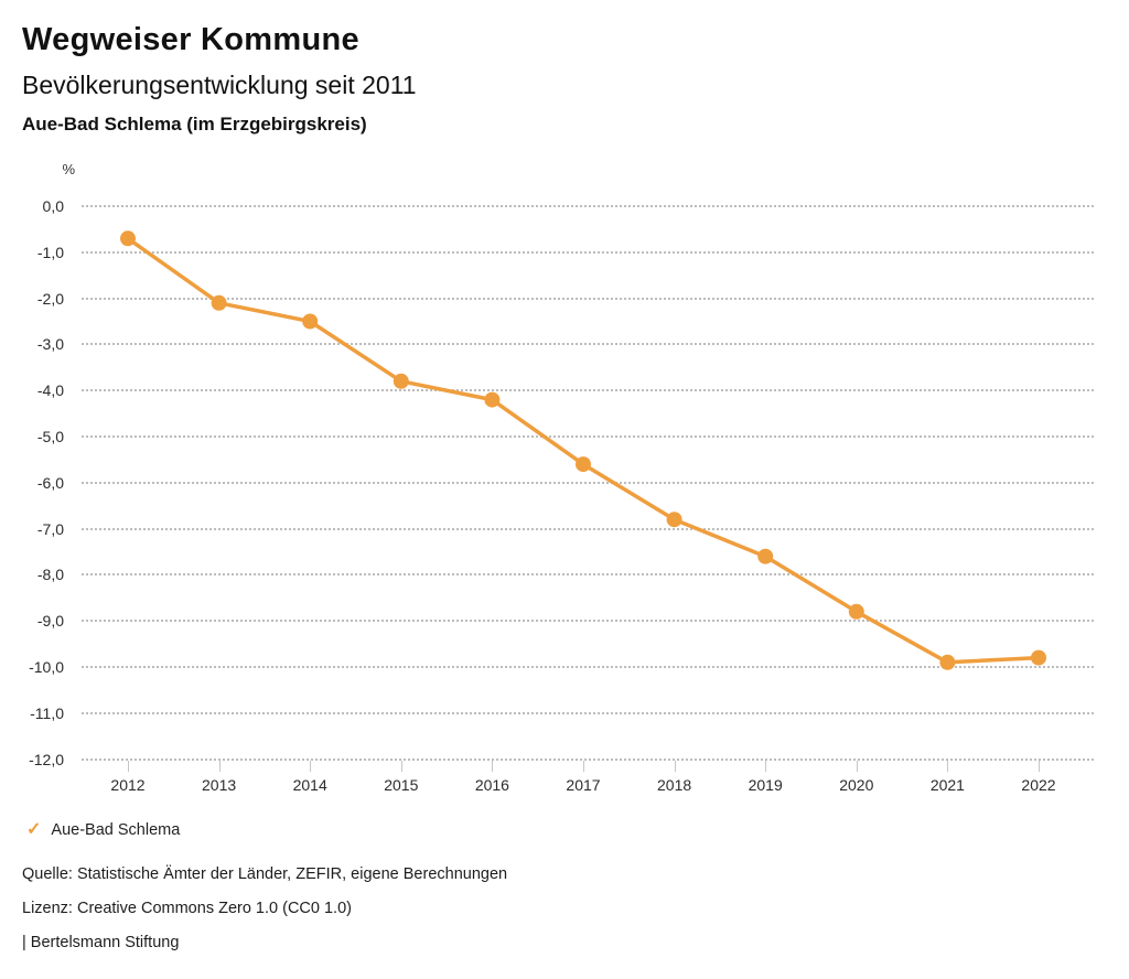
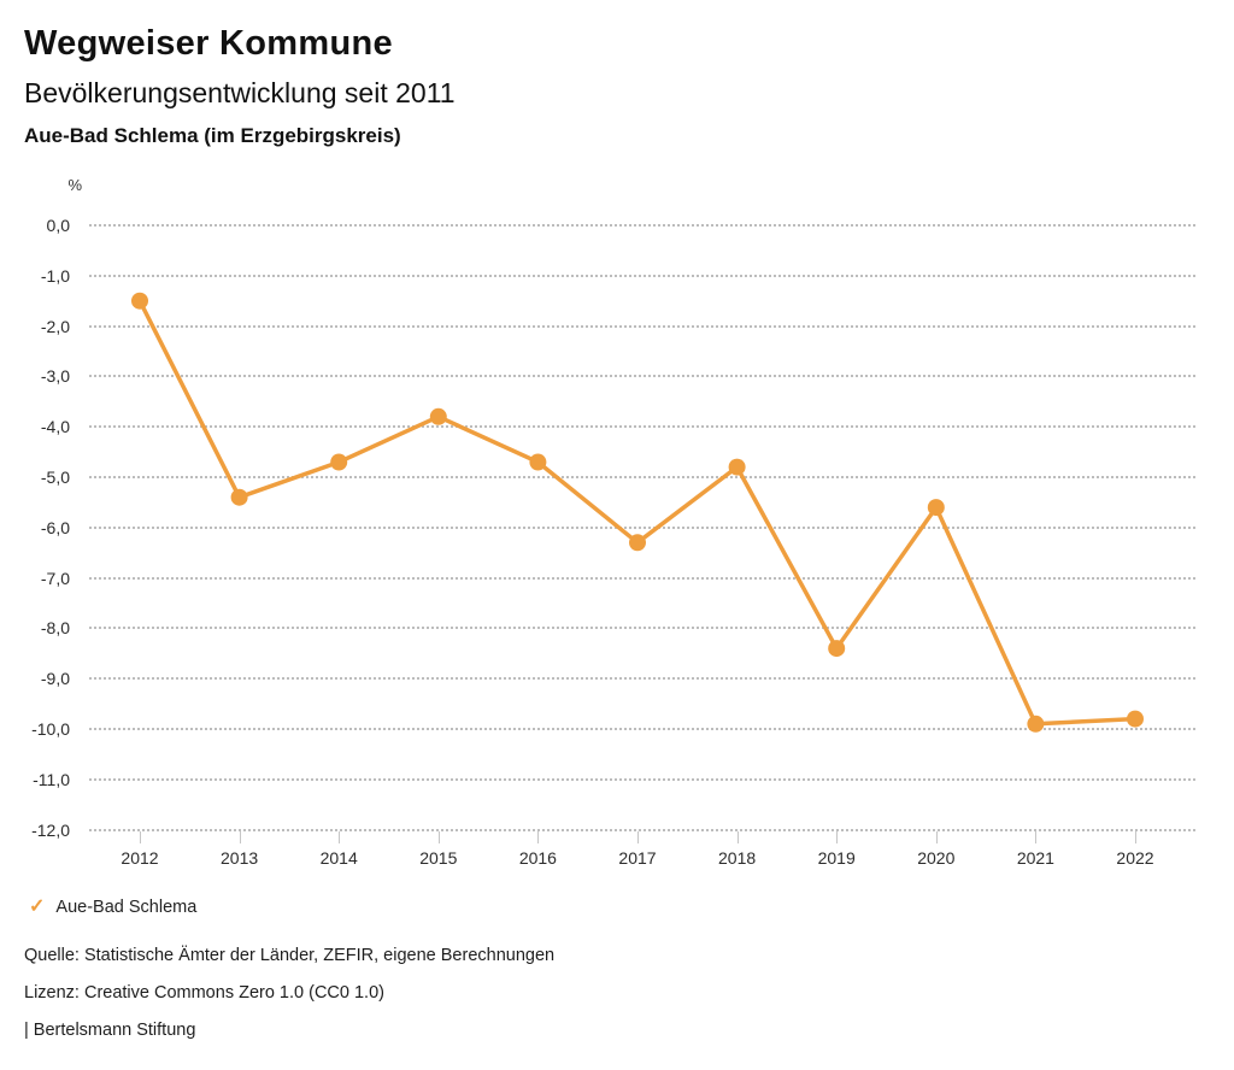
2012: -0,7 -> -1,5
2013: -2,1 -> -5,4
2014: -2,5 -> -4,7
2016: -4,2 -> -4,7
2017: -5,6 -> -6,3
2018: -6,8 -> -4,8
2019: -7,6 -> -8,4
2020: -8,8 -> -5,6
